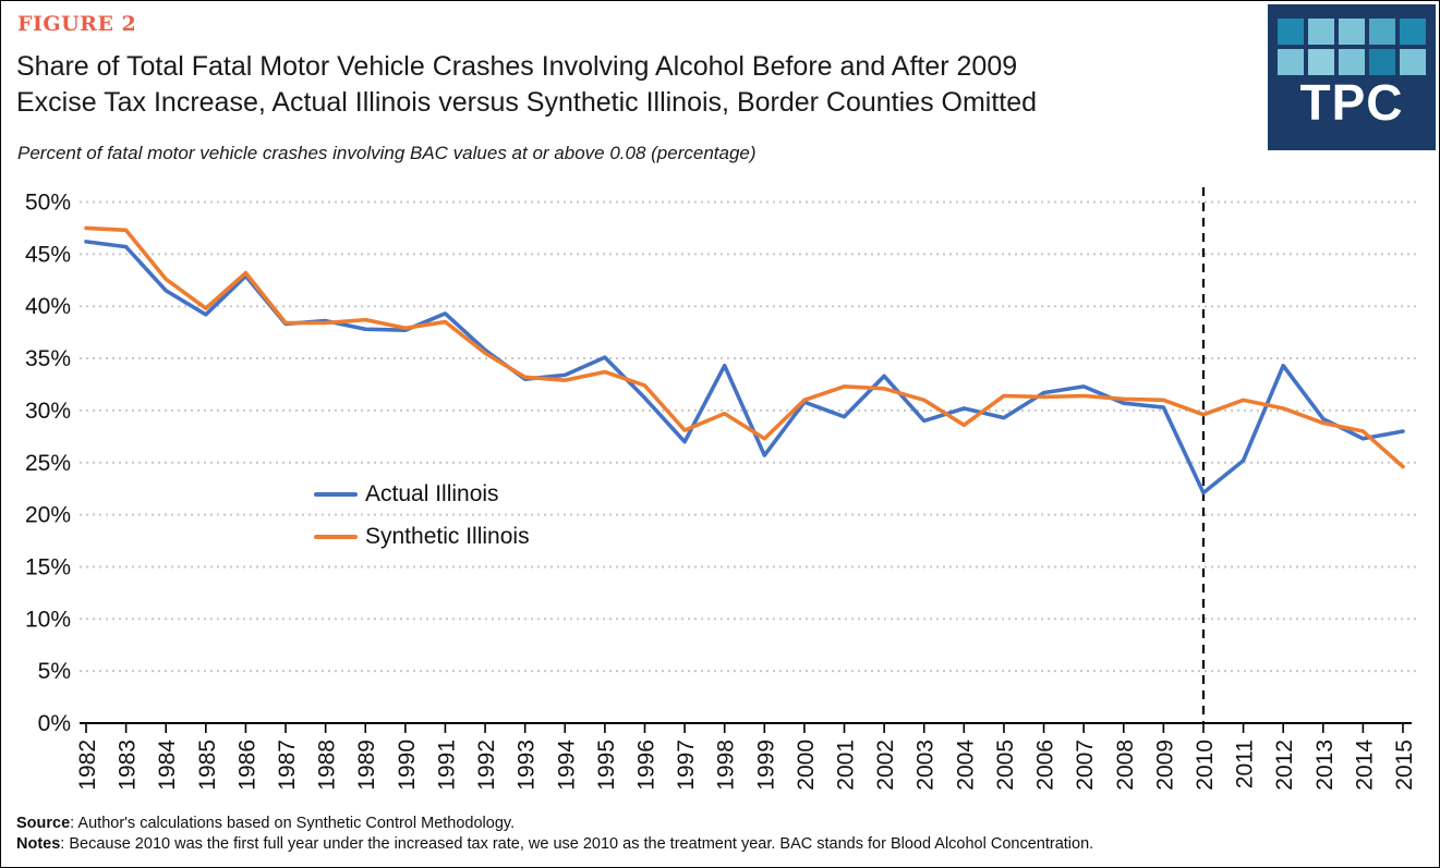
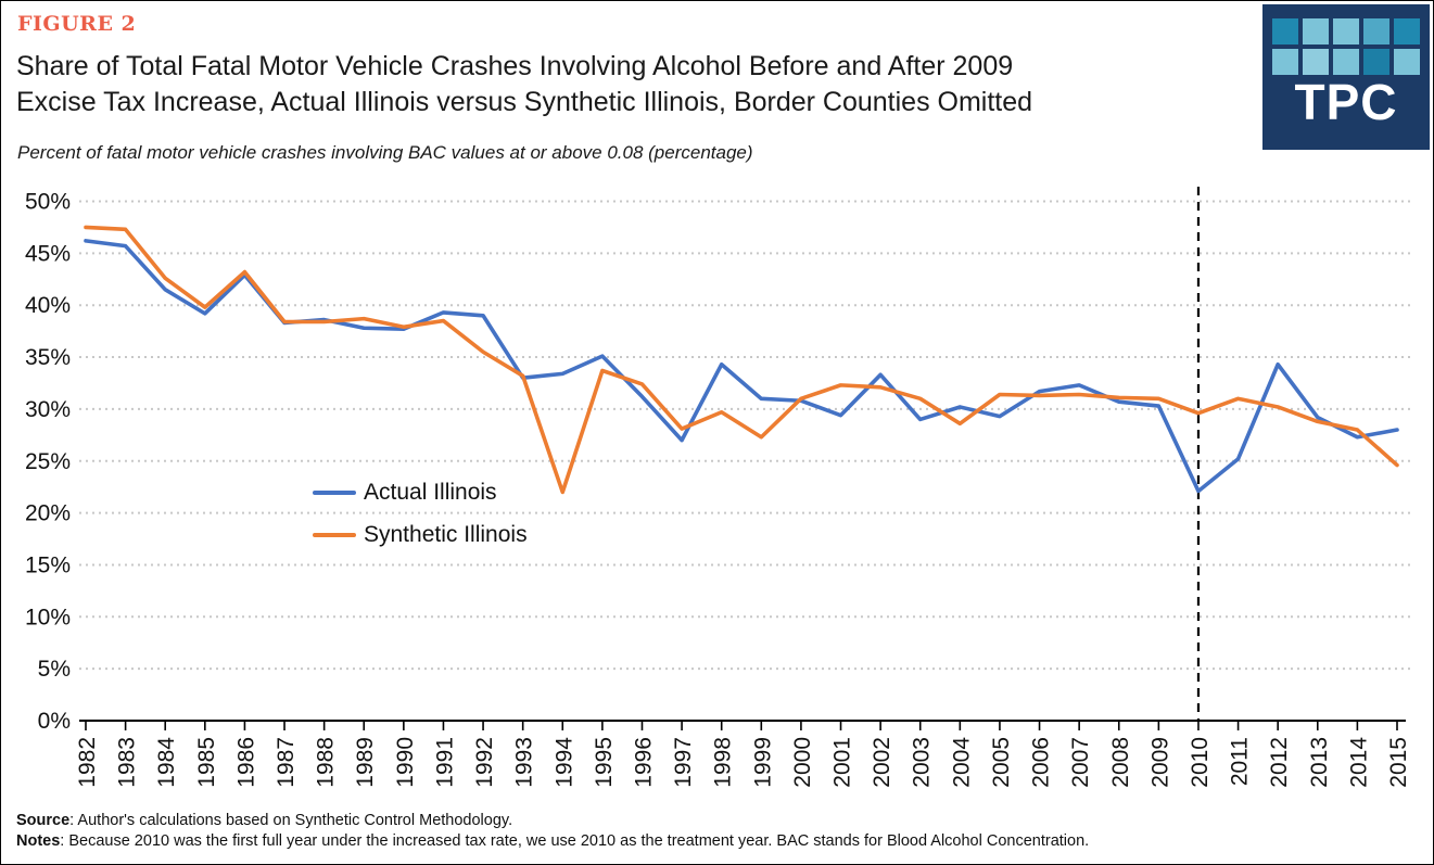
Actual Illinois/1992: 36% -> 39%
Synthetic Illinois/1994: 33% -> 22%
Actual Illinois/1999: 26% -> 31%
